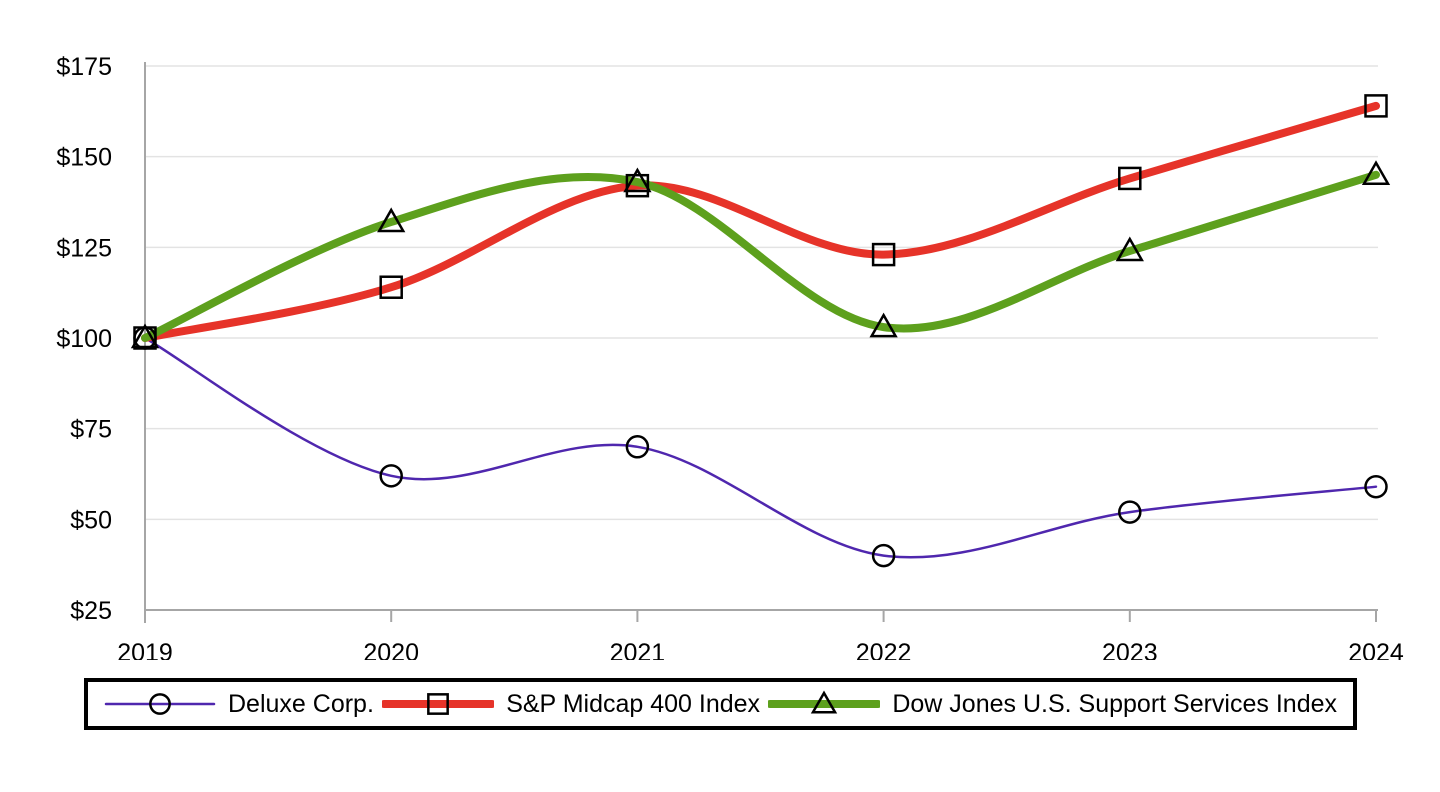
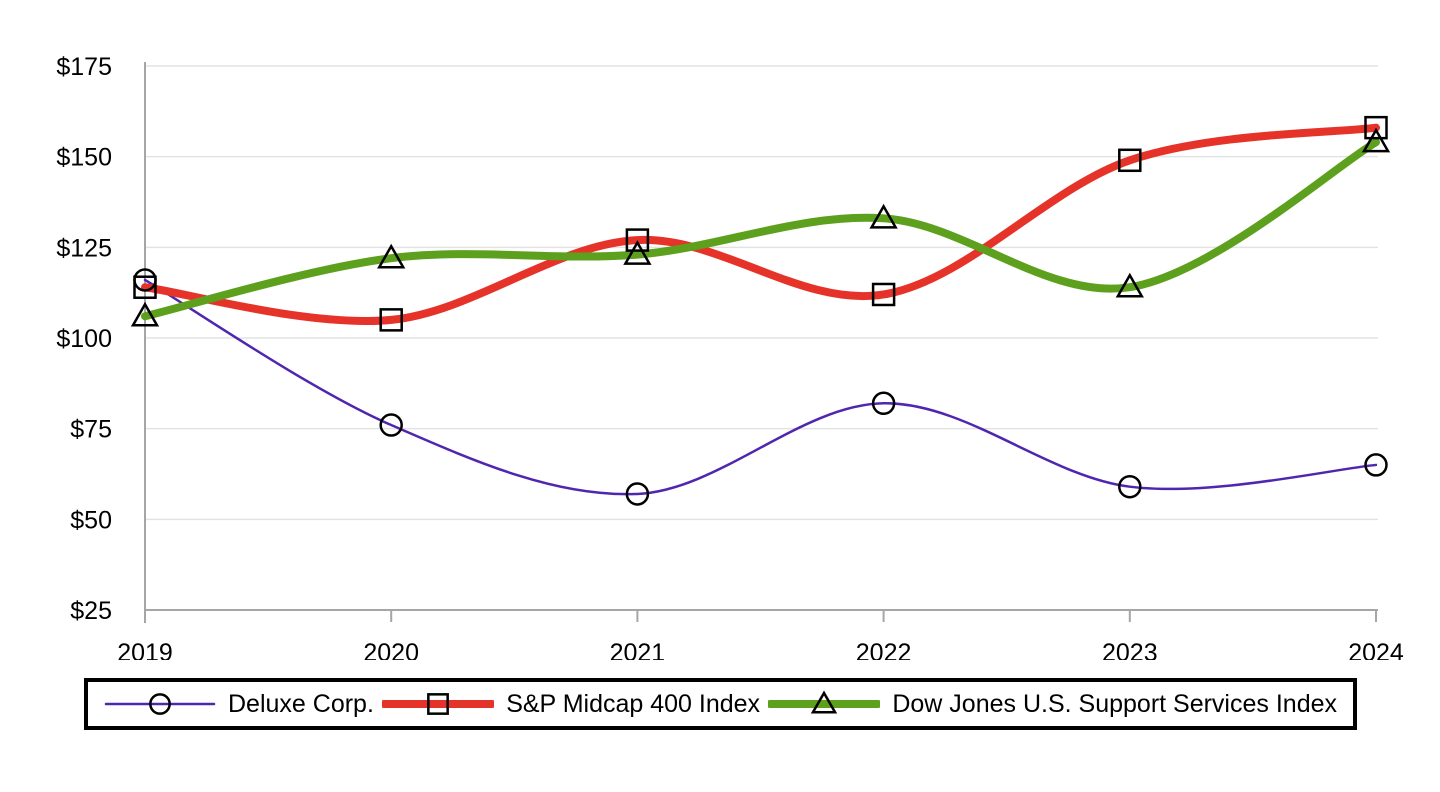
Deluxe Corp./2019: $100 -> $116
S&P Midcap 400 Index/2019: $100 -> $114
Dow Jones U.S. Support Services Index/2019: $100 -> $106
Deluxe Corp./2020: $62 -> $76
S&P Midcap 400 Index/2020: $114 -> $105
Dow Jones U.S. Support Services Index/2020: $132 -> $122
Deluxe Corp./2021: $70 -> $57
S&P Midcap 400 Index/2021: $142 -> $127
Dow Jones U.S. Support Services Index/2021: $143 -> $123
Deluxe Corp./2022: $40 -> $82
S&P Midcap 400 Index/2022: $123 -> $112
Dow Jones U.S. Support Services Index/2022: $103 -> $133
Deluxe Corp./2023: $52 -> $59
S&P Midcap 400 Index/2023: $144 -> $149
Dow Jones U.S. Support Services Index/2023: $124 -> $114
Deluxe Corp./2024: $59 -> $65
S&P Midcap 400 Index/2024: $164 -> $158
Dow Jones U.S. Support Services Index/2024: $145 -> $154
